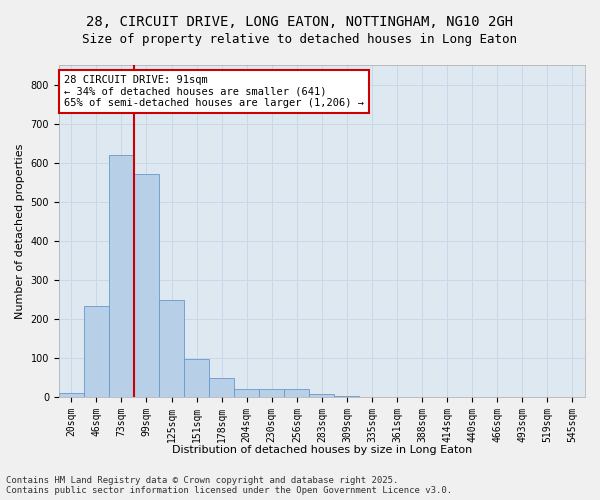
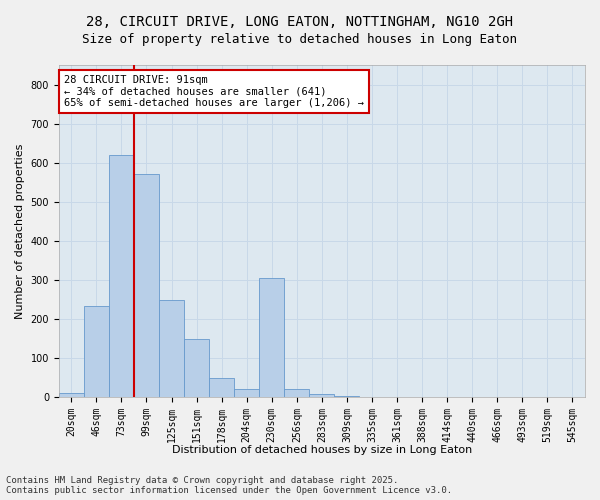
151sqm: 97 -> 150
230sqm: 21 -> 305
